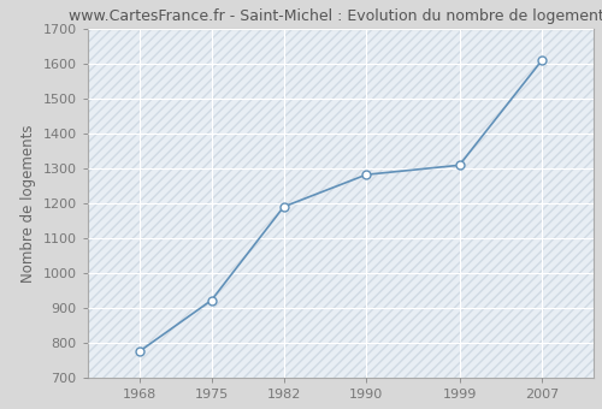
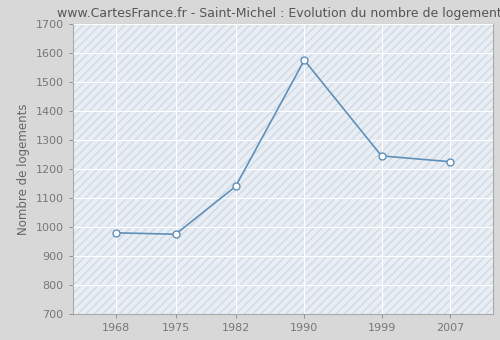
1968: 775 -> 980
1975: 922 -> 975
1982: 1190 -> 1140
1990: 1282 -> 1575
1999: 1309 -> 1245
2007: 1610 -> 1225
